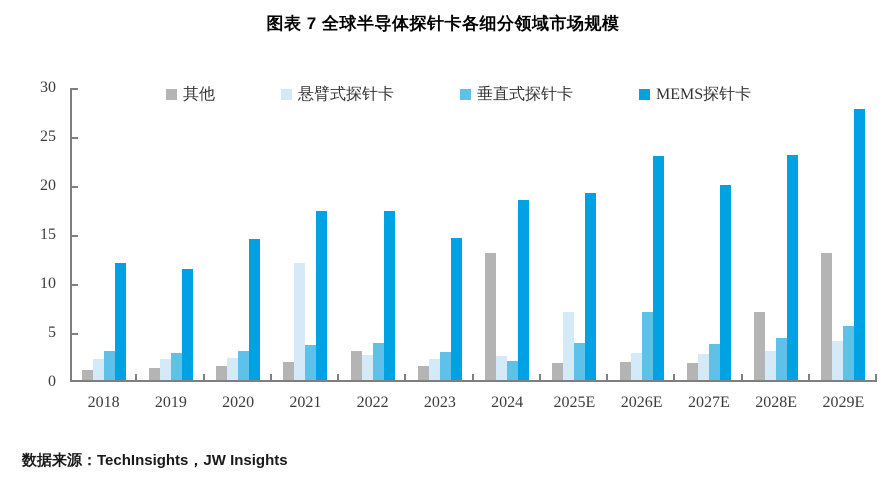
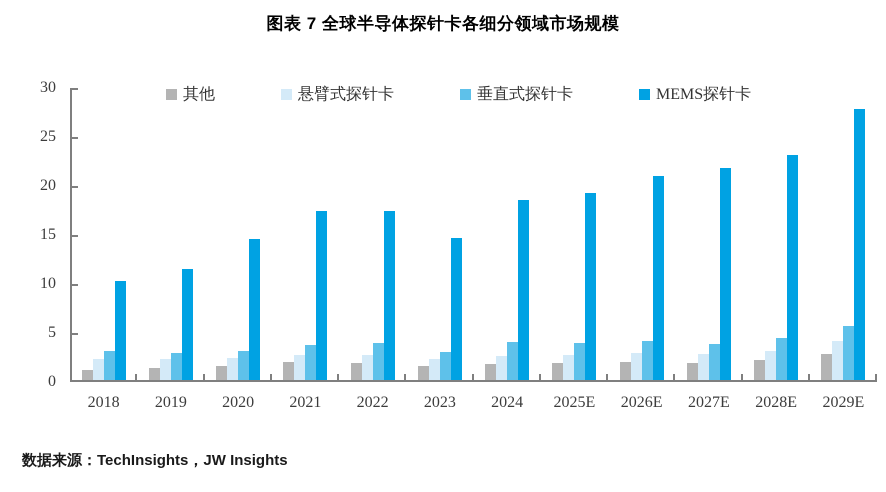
MEMS探针卡/2018: 12 -> 10
悬臂式探针卡/2021: 12 -> 3
其他/2022: 3 -> 2
其他/2024: 13 -> 2
垂直式探针卡/2024: 2 -> 4
悬臂式探针卡/2025E: 7 -> 3
垂直式探针卡/2026E: 7 -> 4
MEMS探针卡/2026E: 23 -> 21
MEMS探针卡/2027E: 20 -> 22
其他/2028E: 7 -> 2
其他/2029E: 13 -> 3
